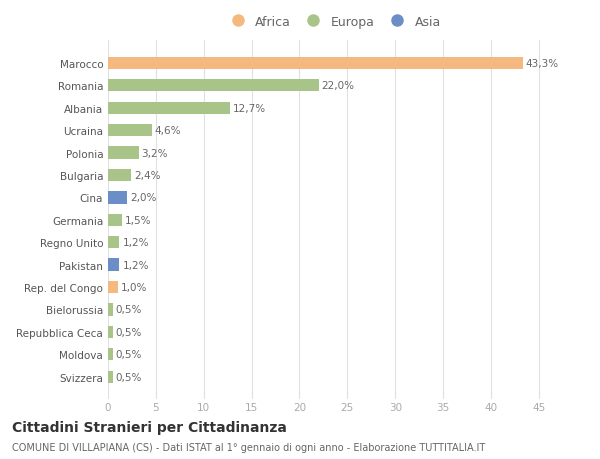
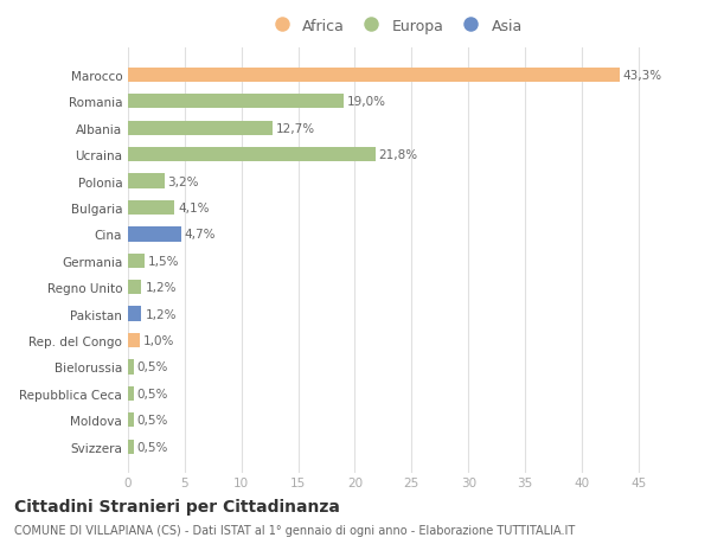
Romania: 22,0% -> 19,0%
Ucraina: 4,6% -> 21,8%
Bulgaria: 2,4% -> 4,1%
Cina: 2,0% -> 4,7%
